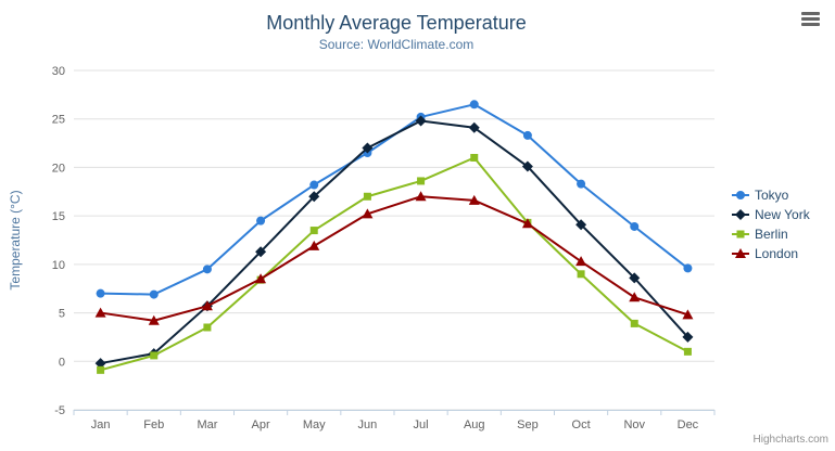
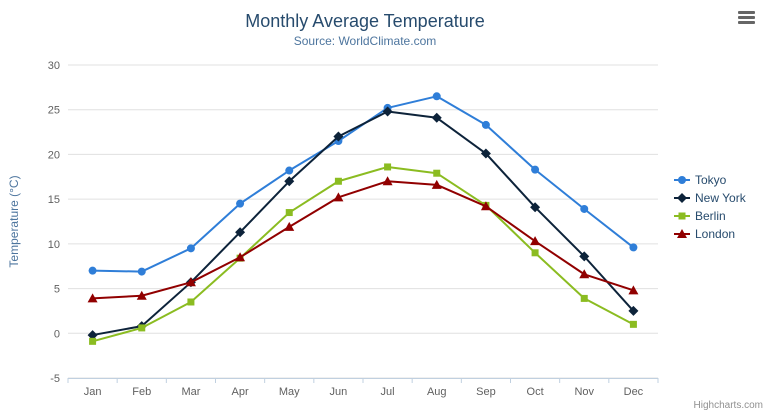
London/Jan: 5 -> 4
Berlin/Aug: 21 -> 18
